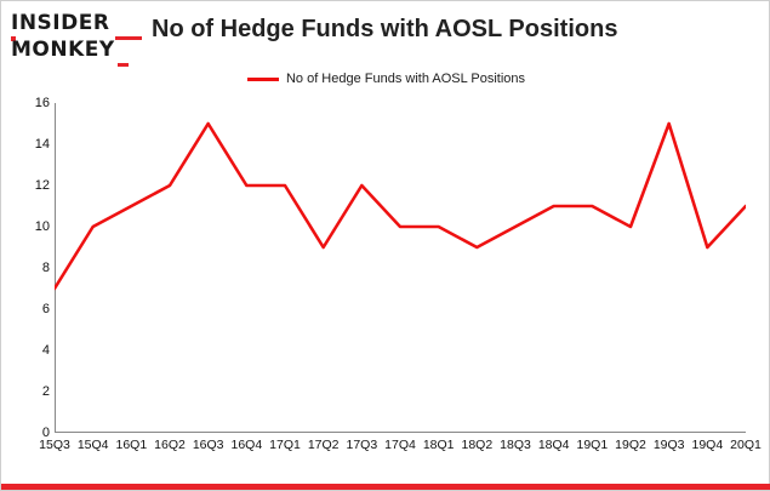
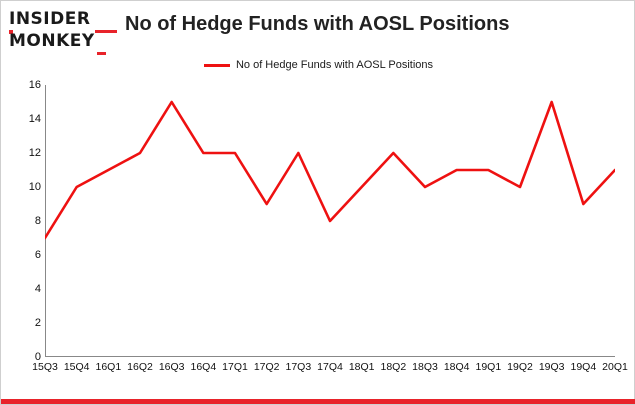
17Q4: 10 -> 8
18Q2: 9 -> 12
